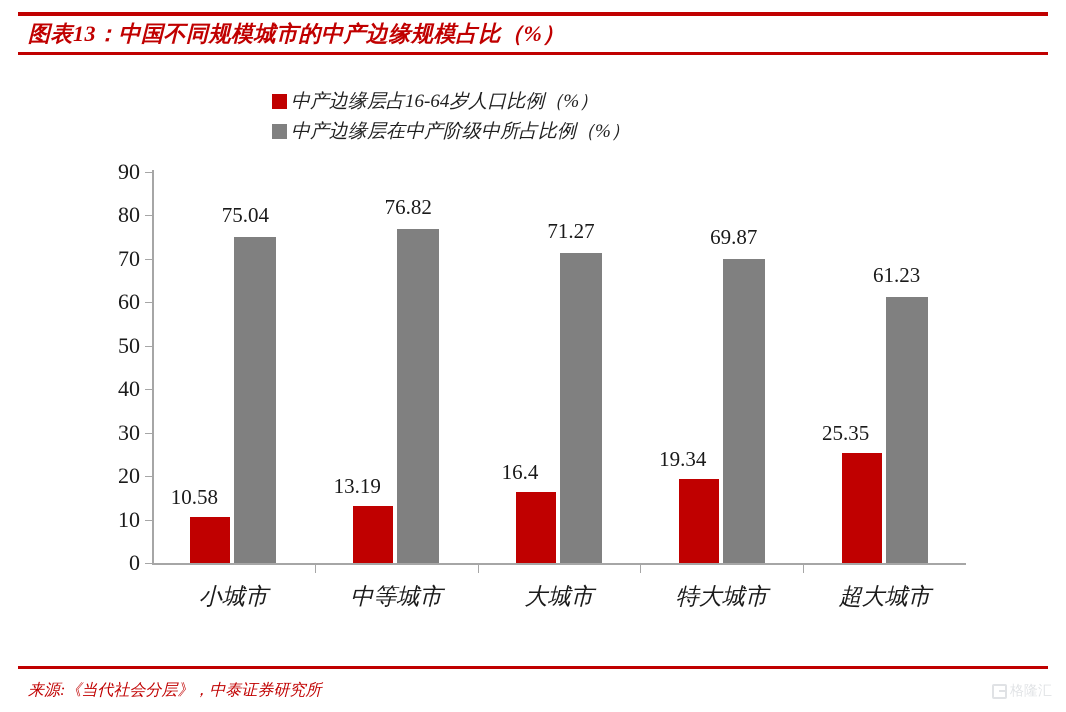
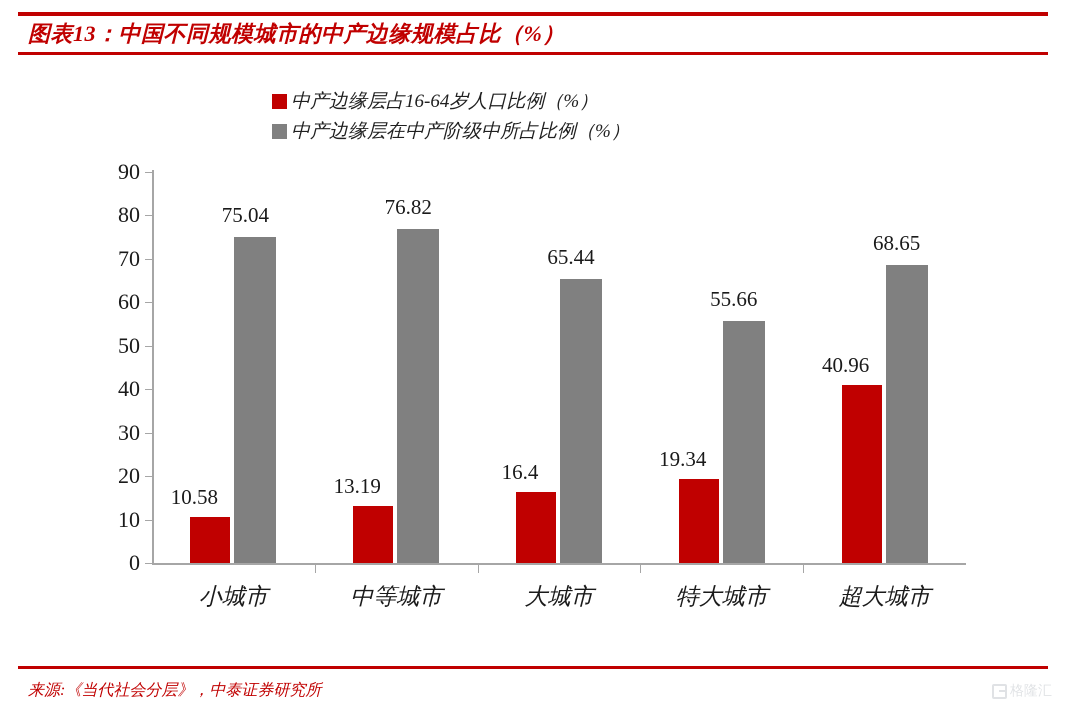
中产边缘层在中产阶级中所占比例（%）/大城市: 71.27 -> 65.44
中产边缘层在中产阶级中所占比例（%）/特大城市: 69.87 -> 55.66
中产边缘层占16-64岁人口比例（%）/超大城市: 25.35 -> 40.96
中产边缘层在中产阶级中所占比例（%）/超大城市: 61.23 -> 68.65
